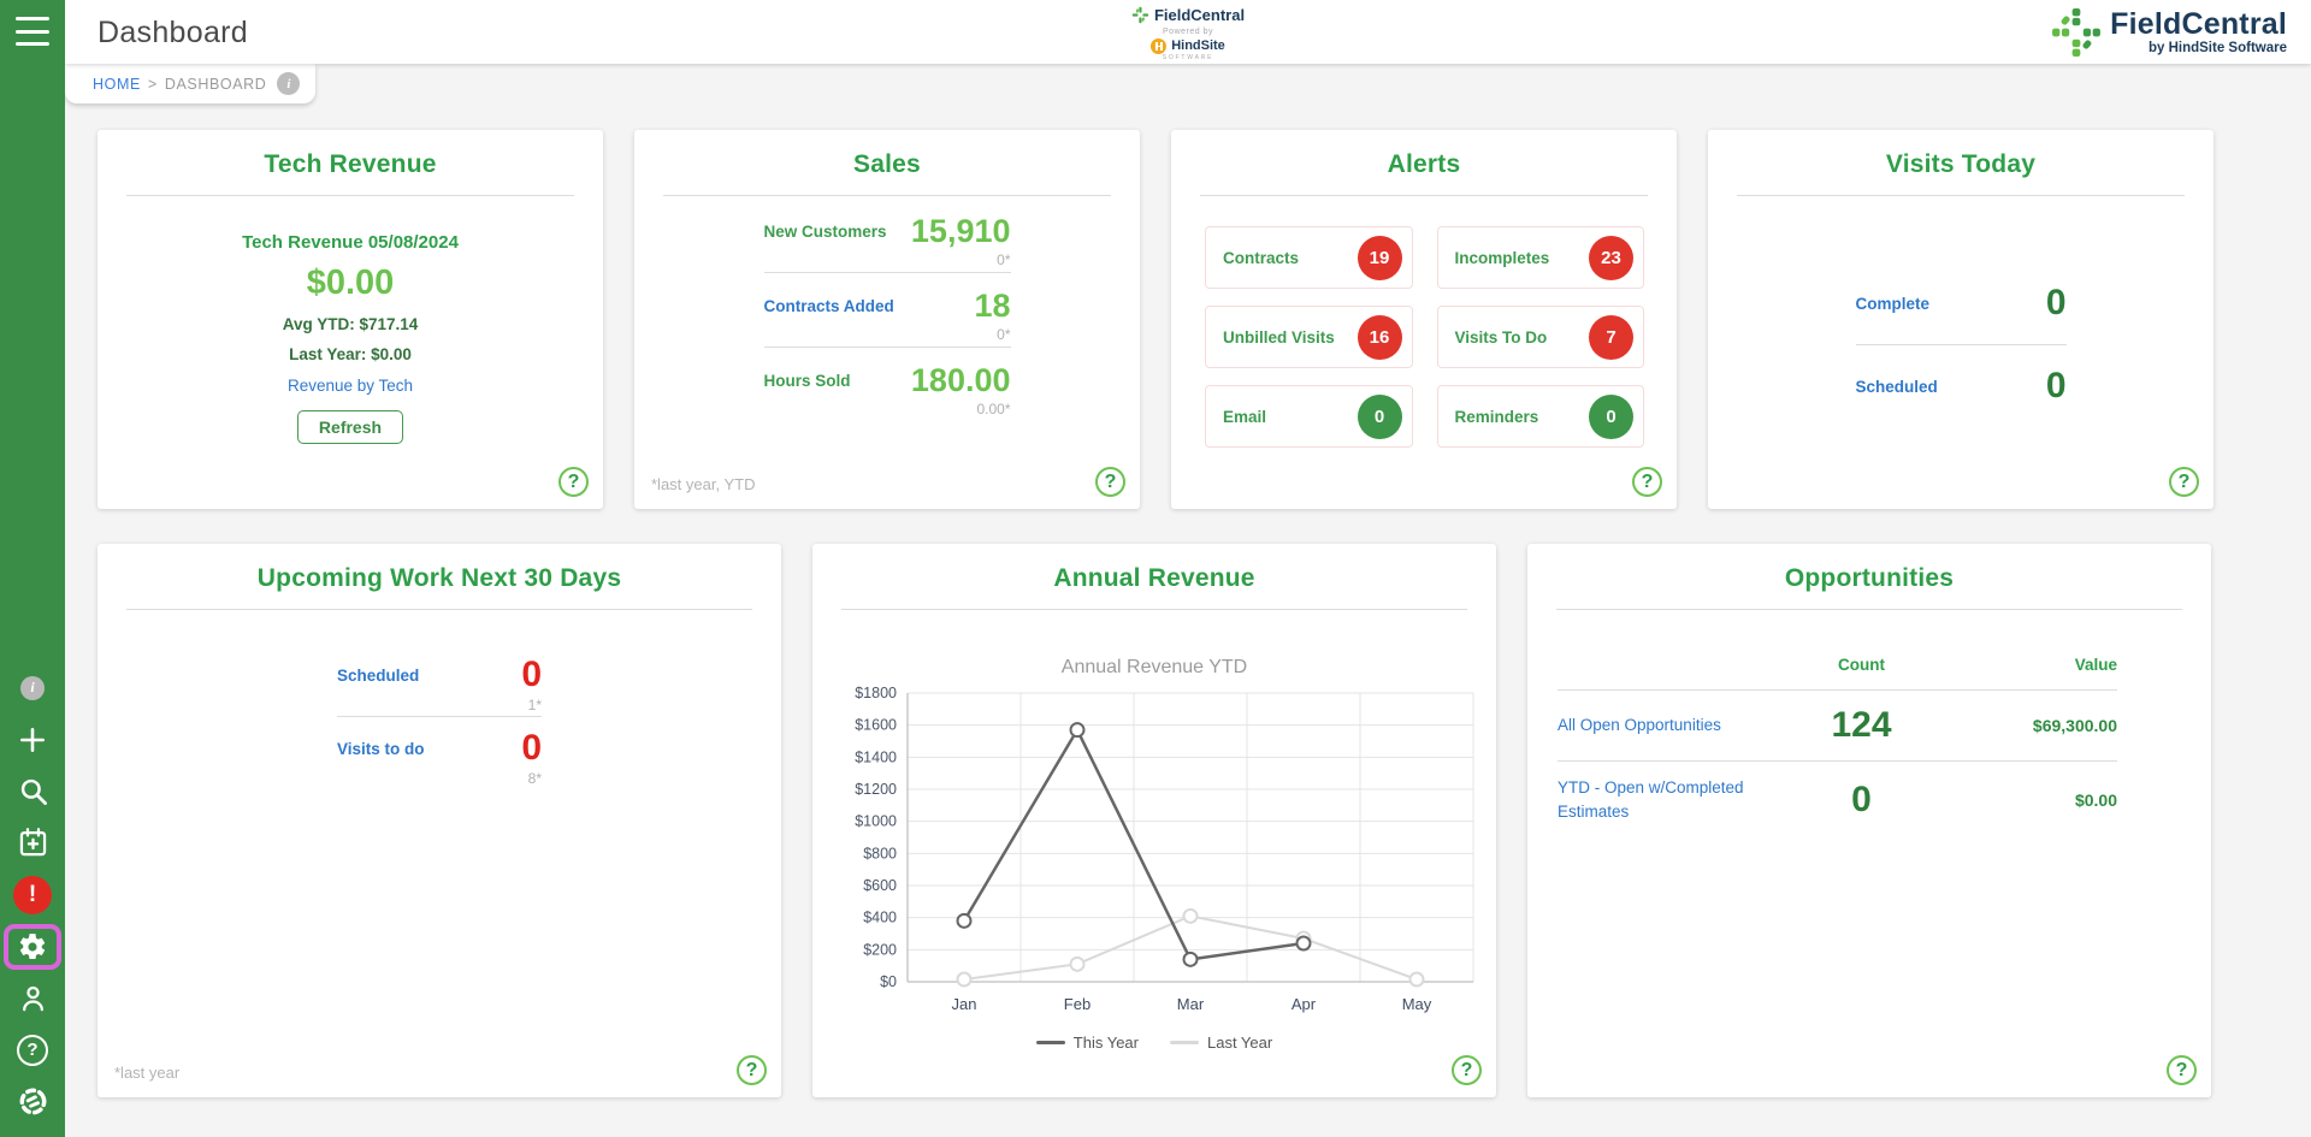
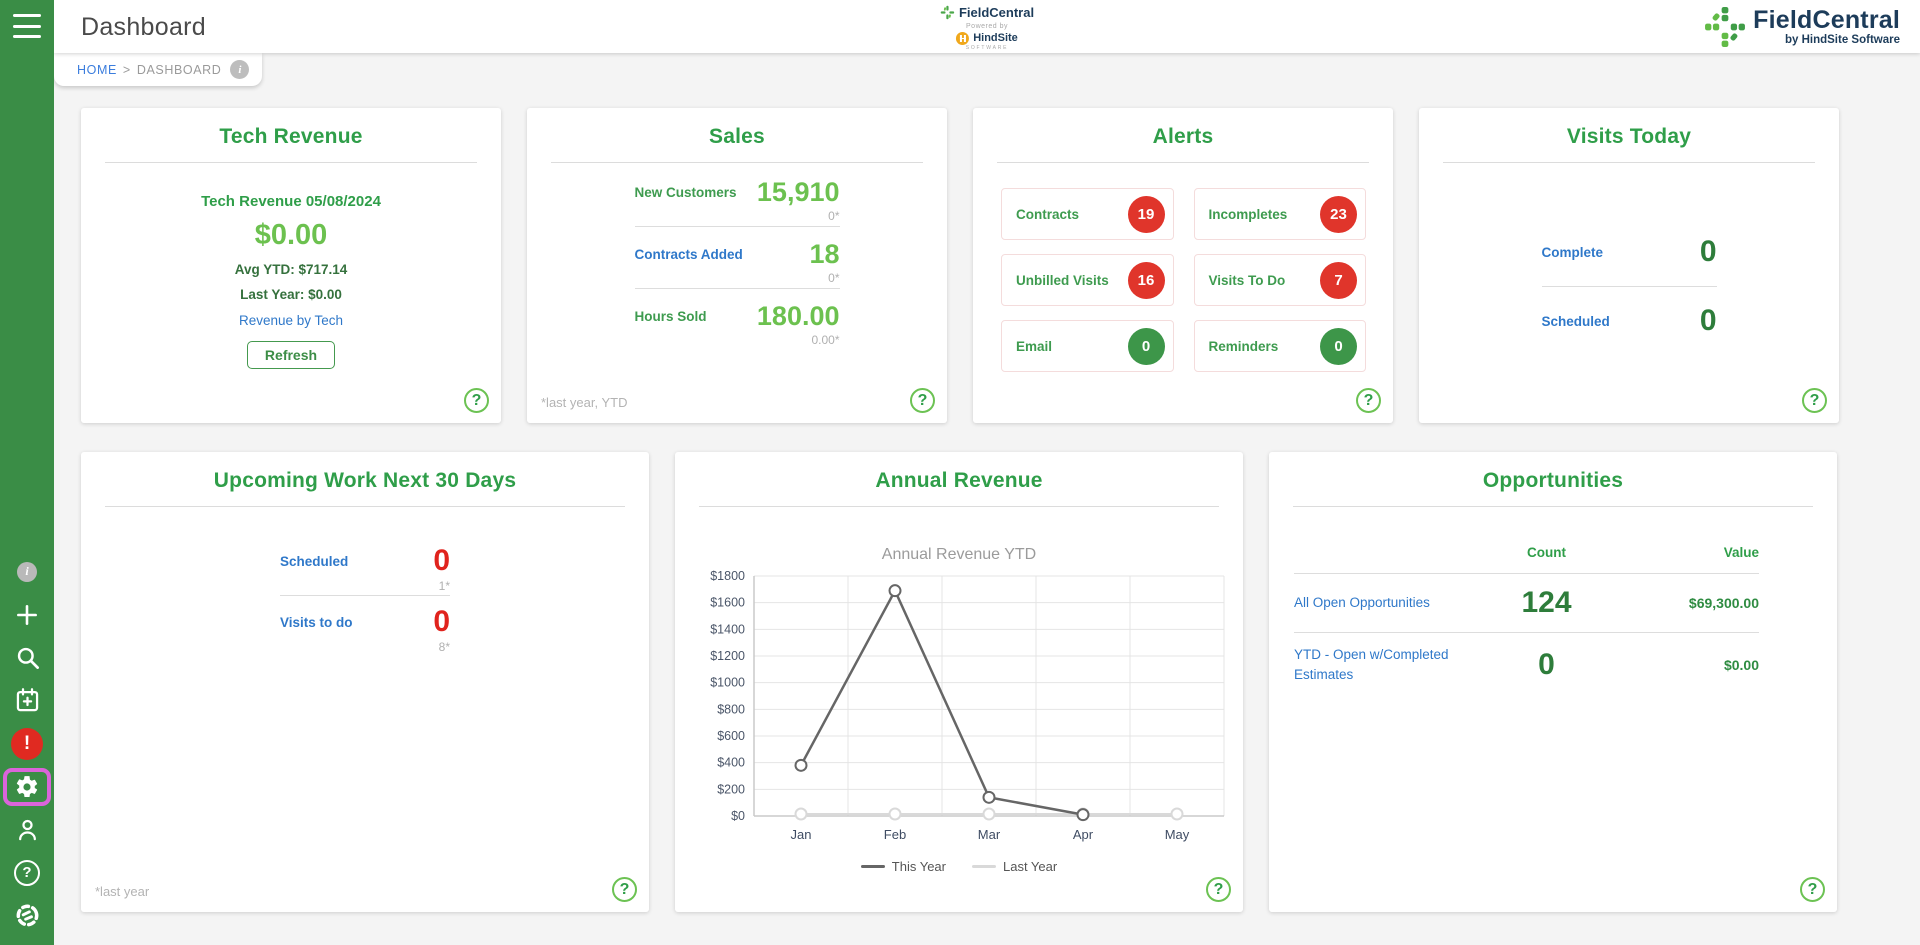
This Year/Feb: $1570 -> $1690
Last Year/Feb: $110 -> $20
Last Year/Mar: $410 -> $20
This Year/Apr: $240 -> $10
Last Year/Apr: $270 -> $20
